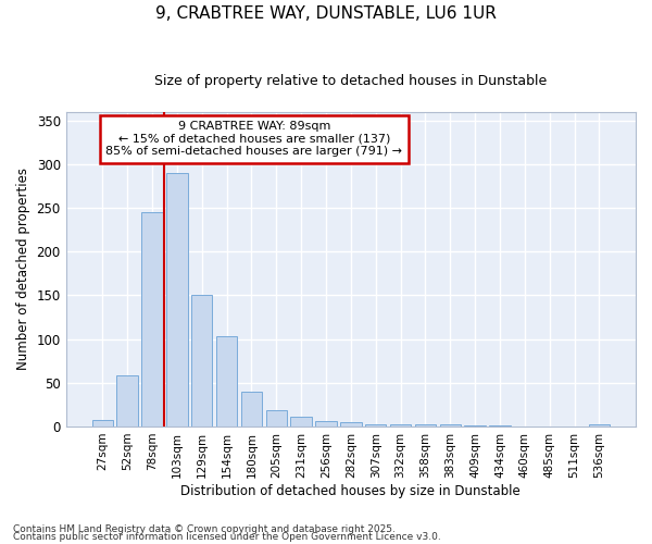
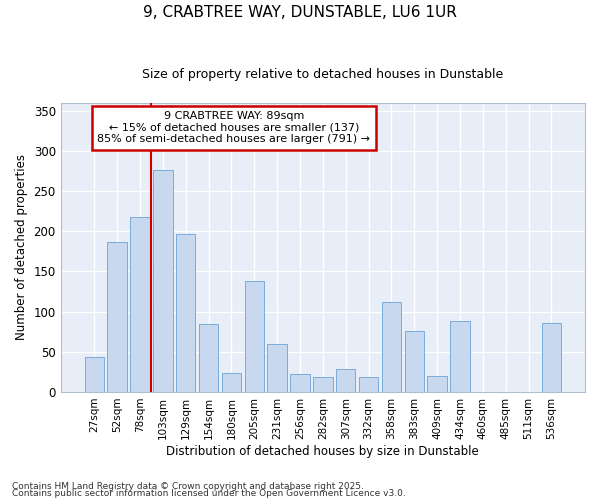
27sqm: 7 -> 44
52sqm: 58 -> 186
78sqm: 245 -> 218
103sqm: 290 -> 276
129sqm: 150 -> 196
154sqm: 103 -> 84
180sqm: 40 -> 24
205sqm: 19 -> 138
231sqm: 11 -> 60
256sqm: 6 -> 22
282sqm: 5 -> 18
307sqm: 3 -> 28
332sqm: 3 -> 18
358sqm: 3 -> 112
383sqm: 2 -> 76
409sqm: 1 -> 20
434sqm: 1 -> 88
536sqm: 2 -> 86
